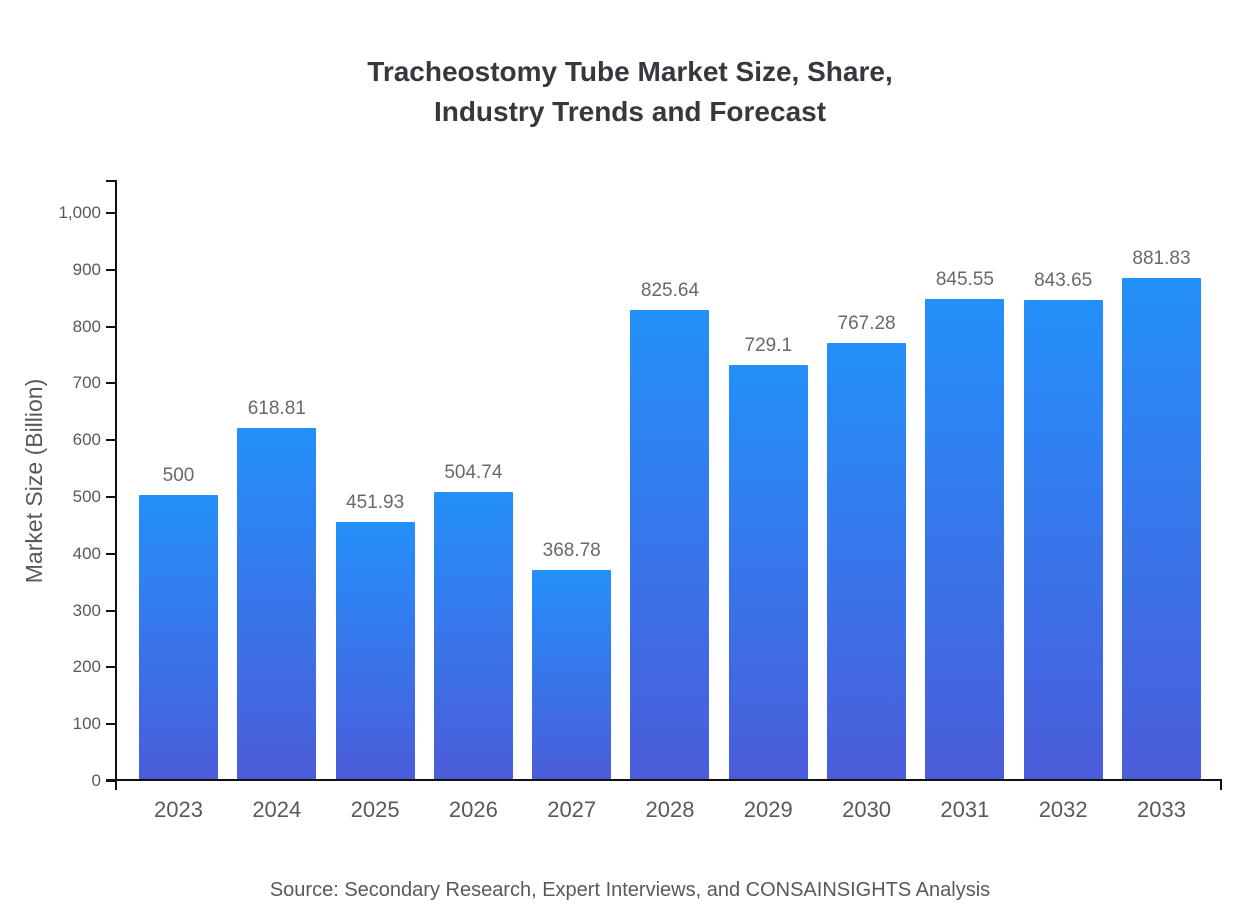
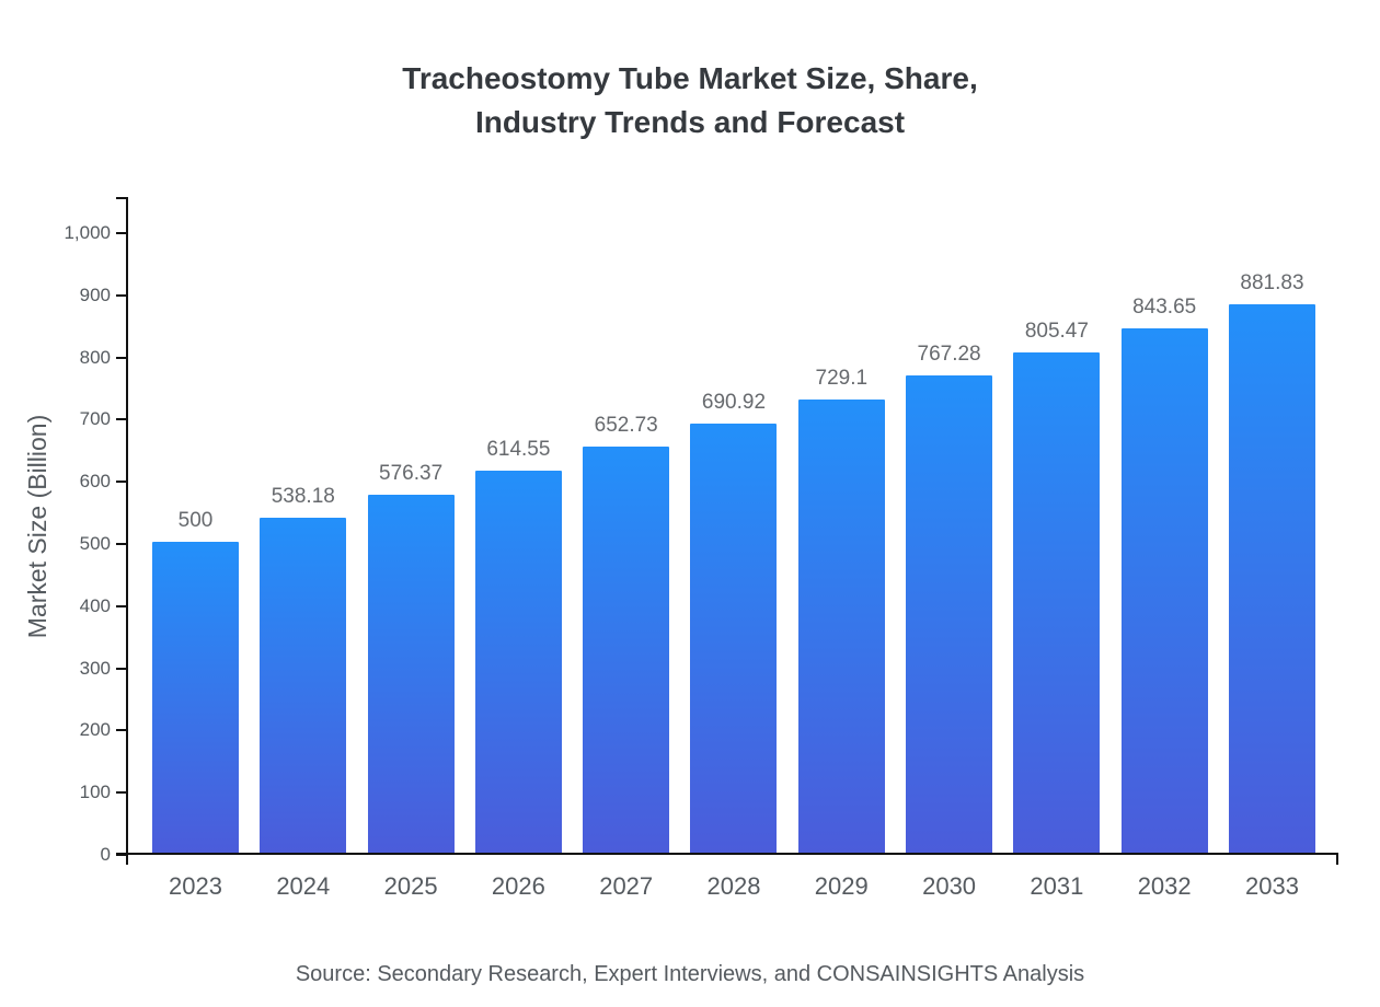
2024: 618.81 -> 538.18
2025: 451.93 -> 576.37
2026: 504.74 -> 614.55
2027: 368.78 -> 652.73
2028: 825.64 -> 690.92
2031: 845.55 -> 805.47
